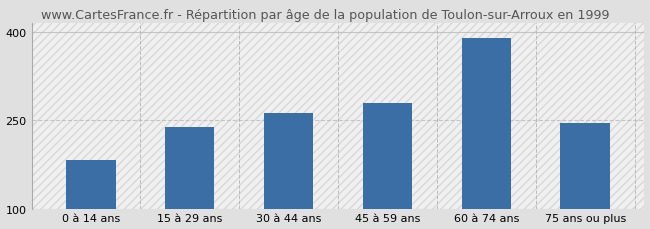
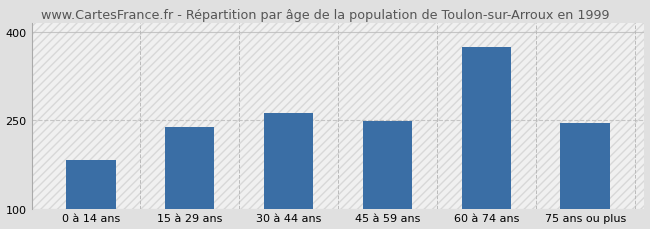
45 à 59 ans: 280 -> 248
60 à 74 ans: 390 -> 374
